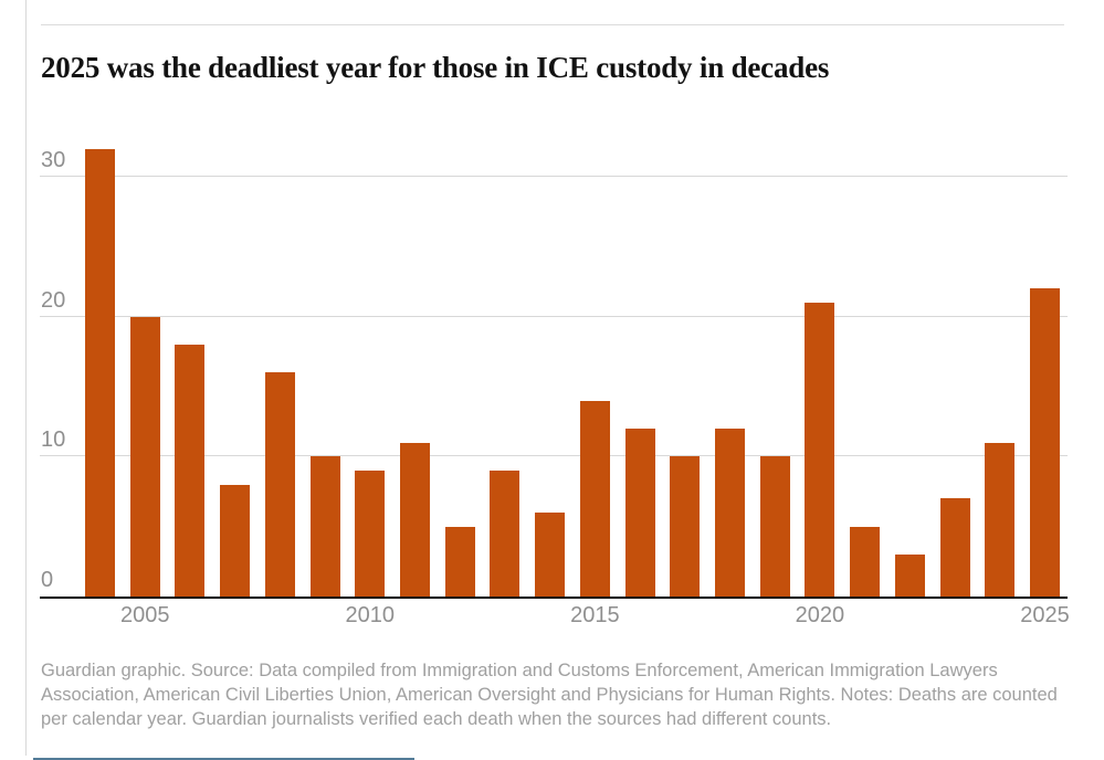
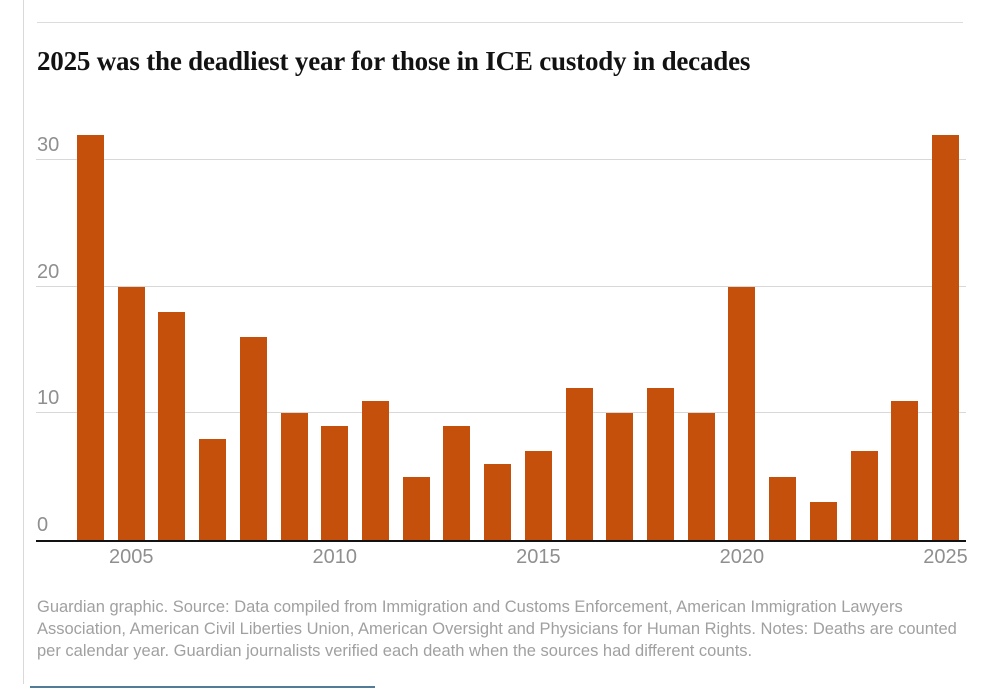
2015: 14 -> 7
2020: 21 -> 20
2025: 22 -> 32
